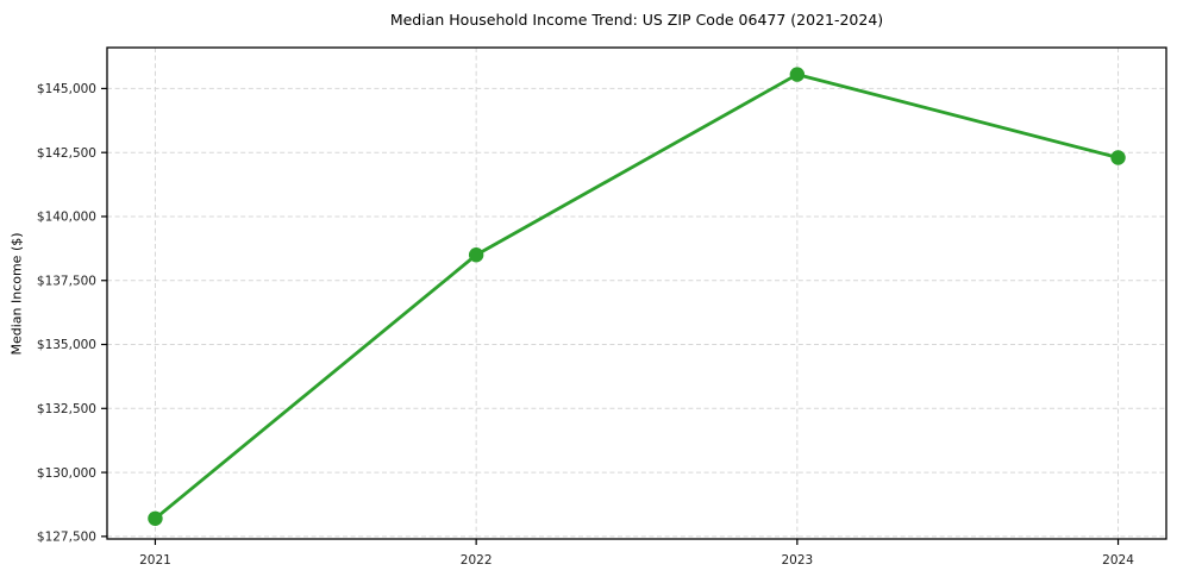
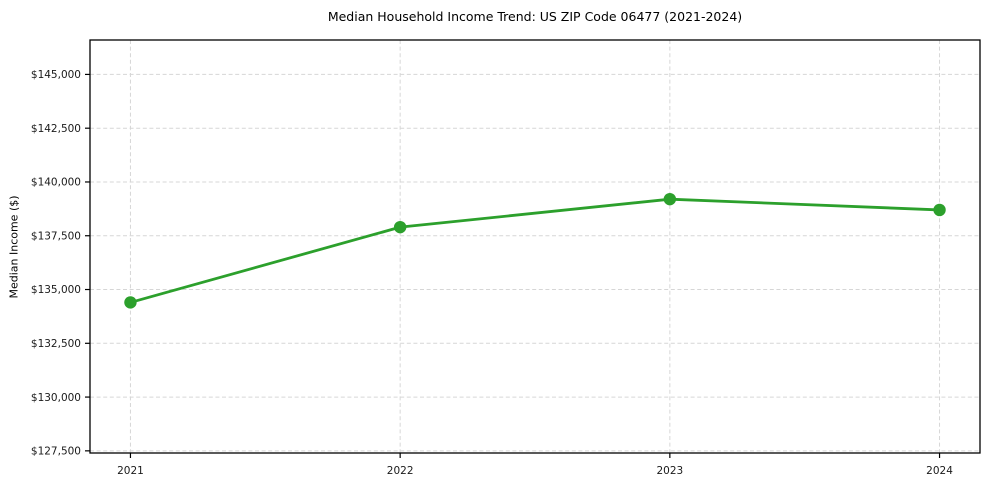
2021: $128200 -> $134400
2022: $138500 -> $137900
2023: $145600 -> $139200
2024: $142300 -> $138700
